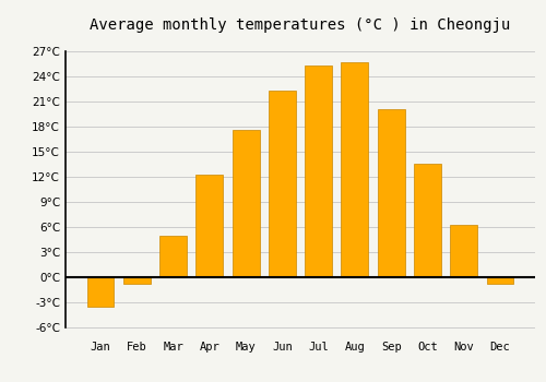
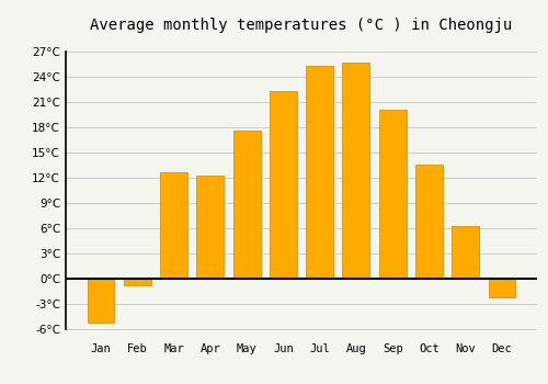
Jan: -3.5°C -> -5.2°C
Mar: 5.0°C -> 12.6°C
Dec: -0.7°C -> -2.2°C
